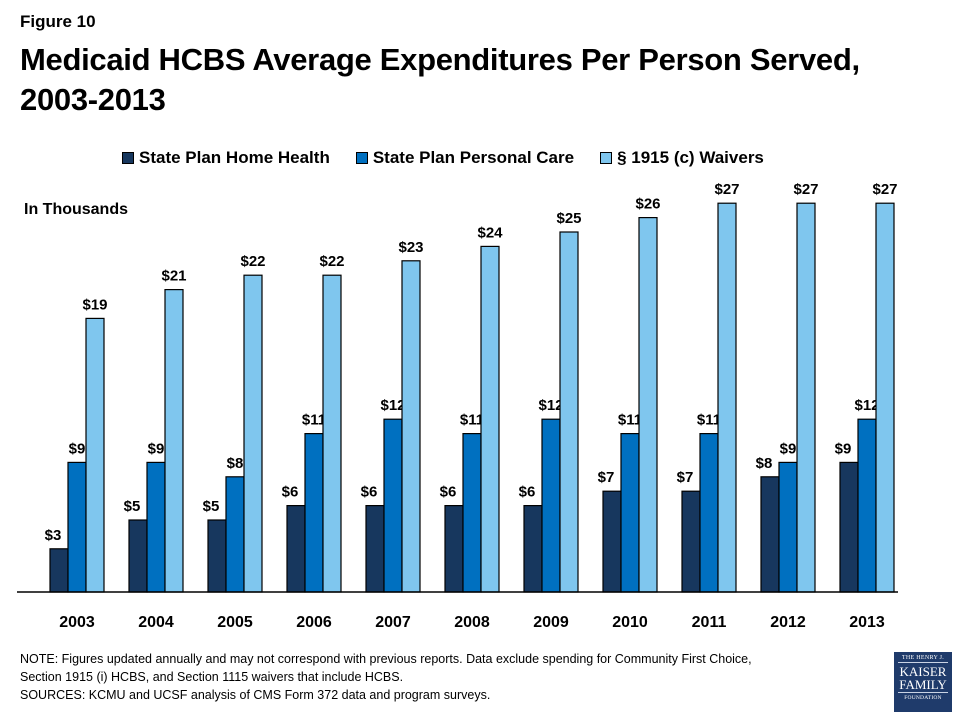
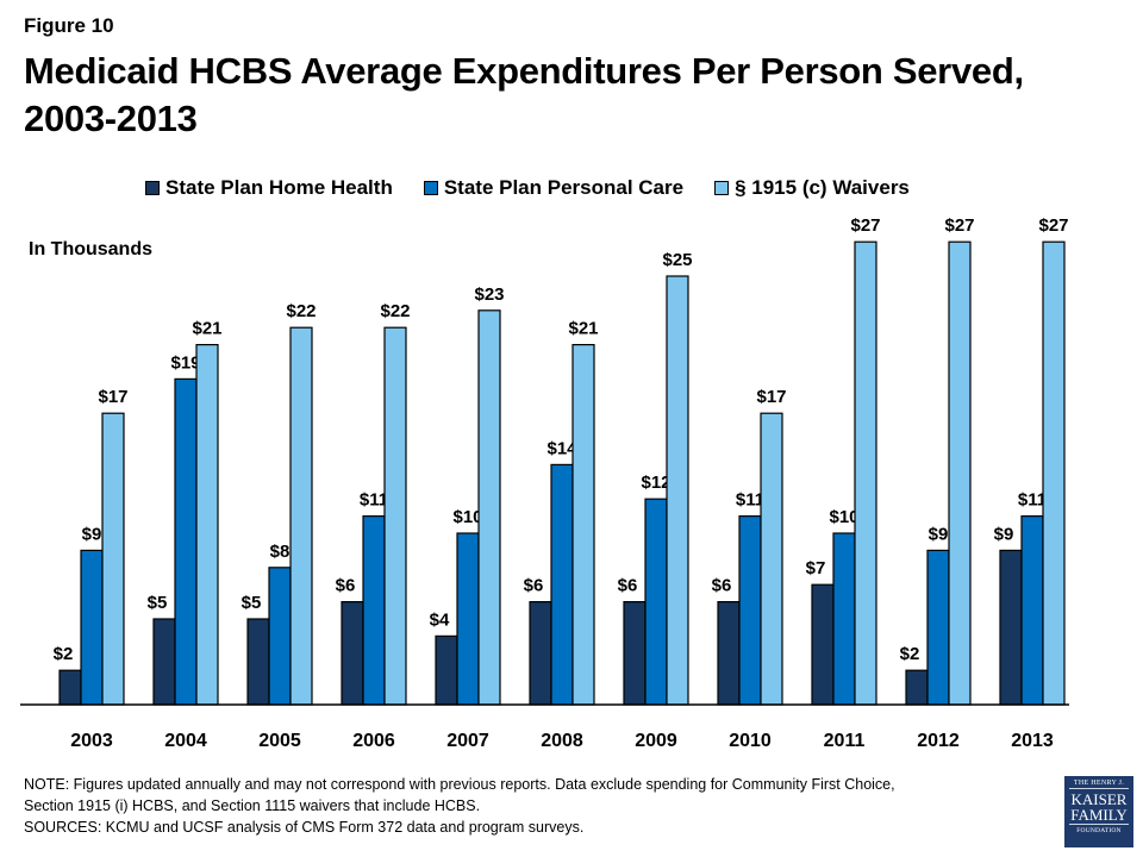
State Plan Home Health/2003: $3 -> $2
§ 1915 (c) Waivers/2003: $19 -> $17
State Plan Personal Care/2004: $9 -> $19
State Plan Home Health/2007: $6 -> $4
State Plan Personal Care/2007: $12 -> $10
State Plan Personal Care/2008: $11 -> $14
§ 1915 (c) Waivers/2008: $24 -> $21
State Plan Home Health/2010: $7 -> $6
§ 1915 (c) Waivers/2010: $26 -> $17
State Plan Personal Care/2011: $11 -> $10
State Plan Home Health/2012: $8 -> $2
State Plan Personal Care/2013: $12 -> $11
